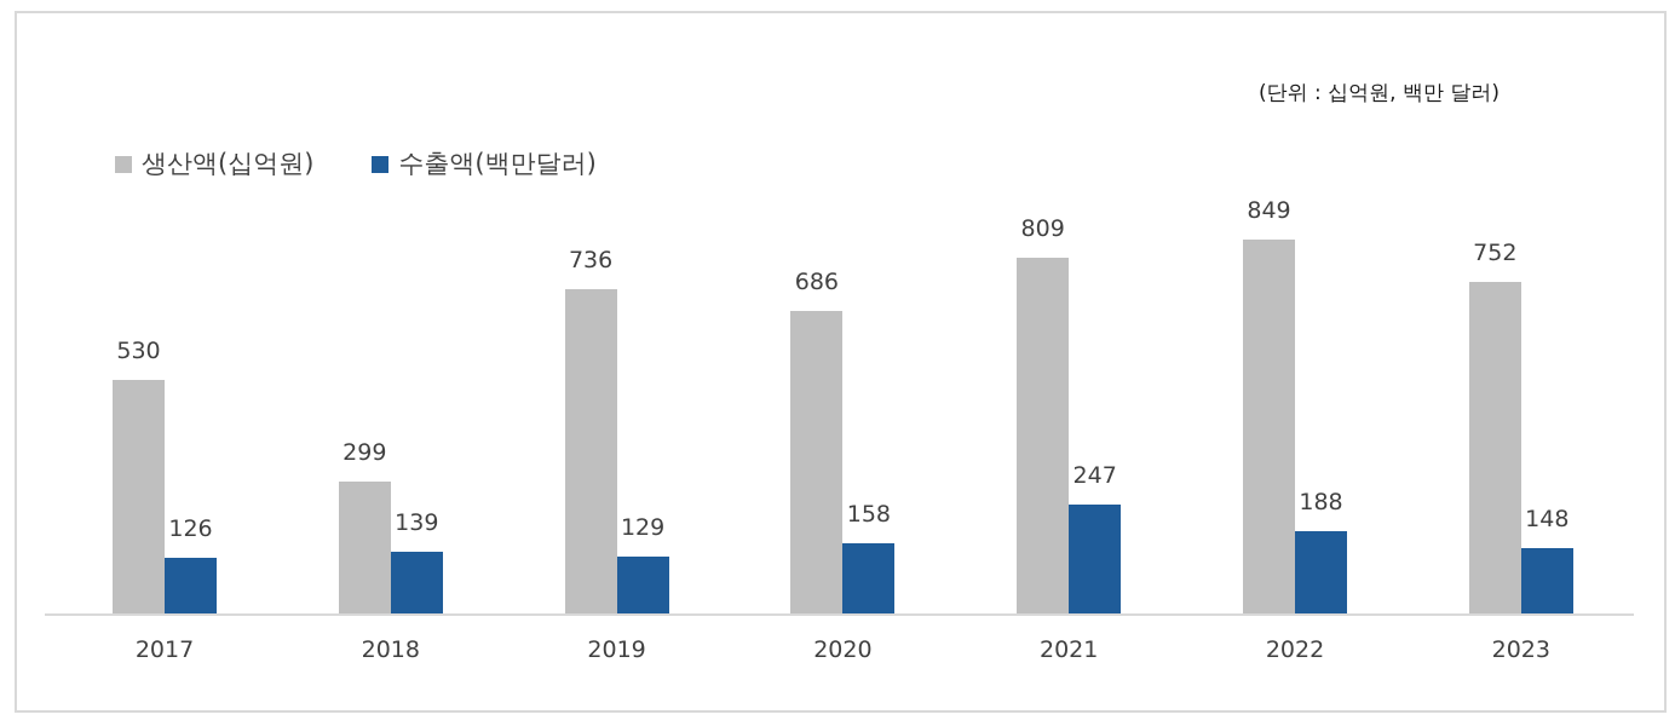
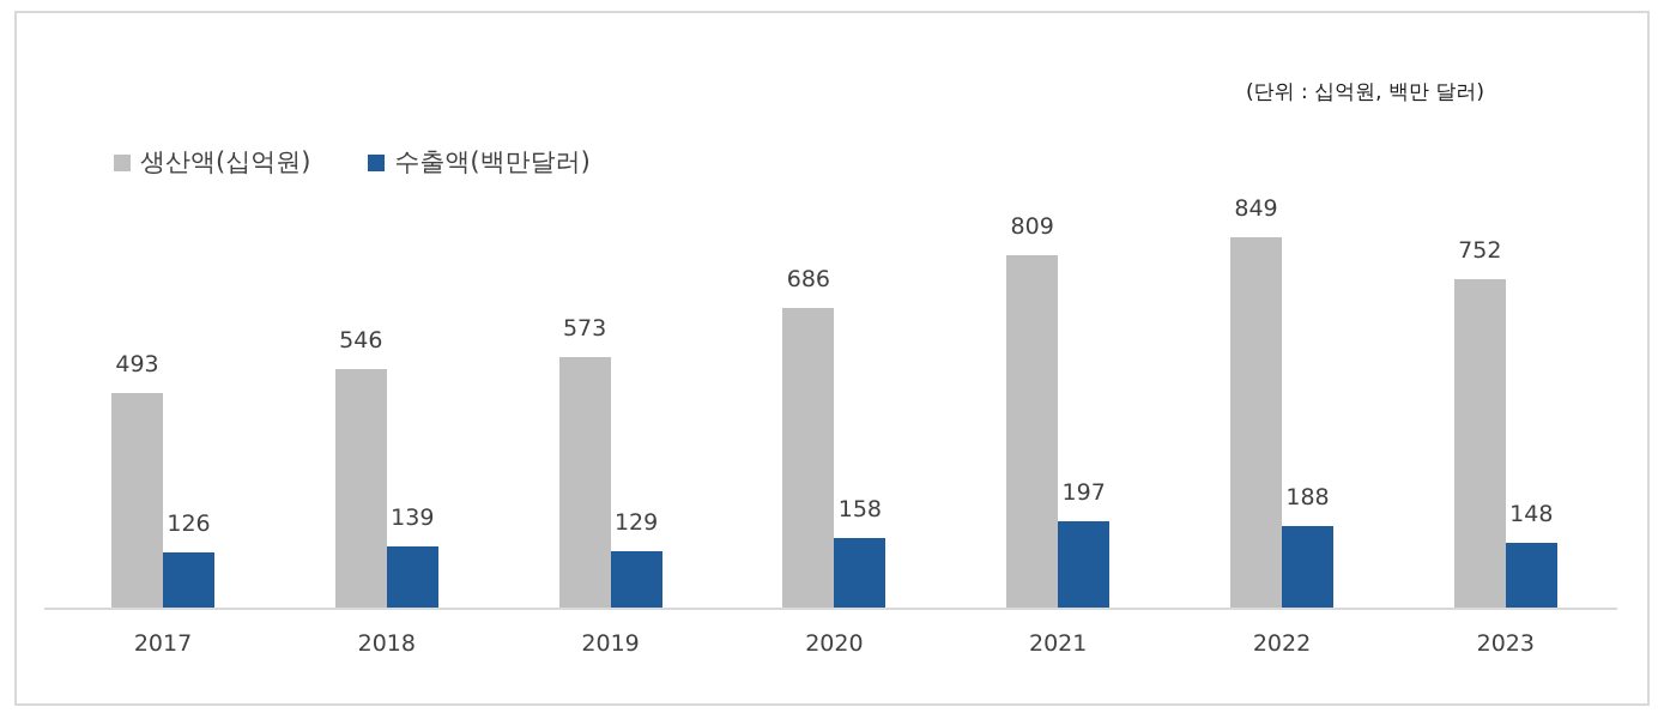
생산액(십억원)/2017: 530 -> 493
생산액(십억원)/2018: 299 -> 546
생산액(십억원)/2019: 736 -> 573
수출액(백만달러)/2021: 247 -> 197
